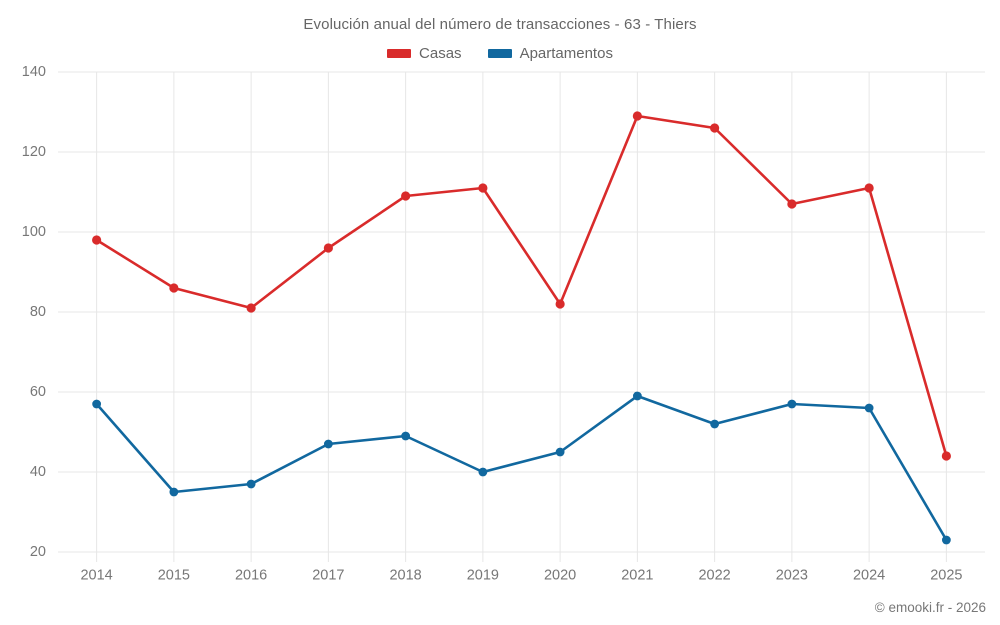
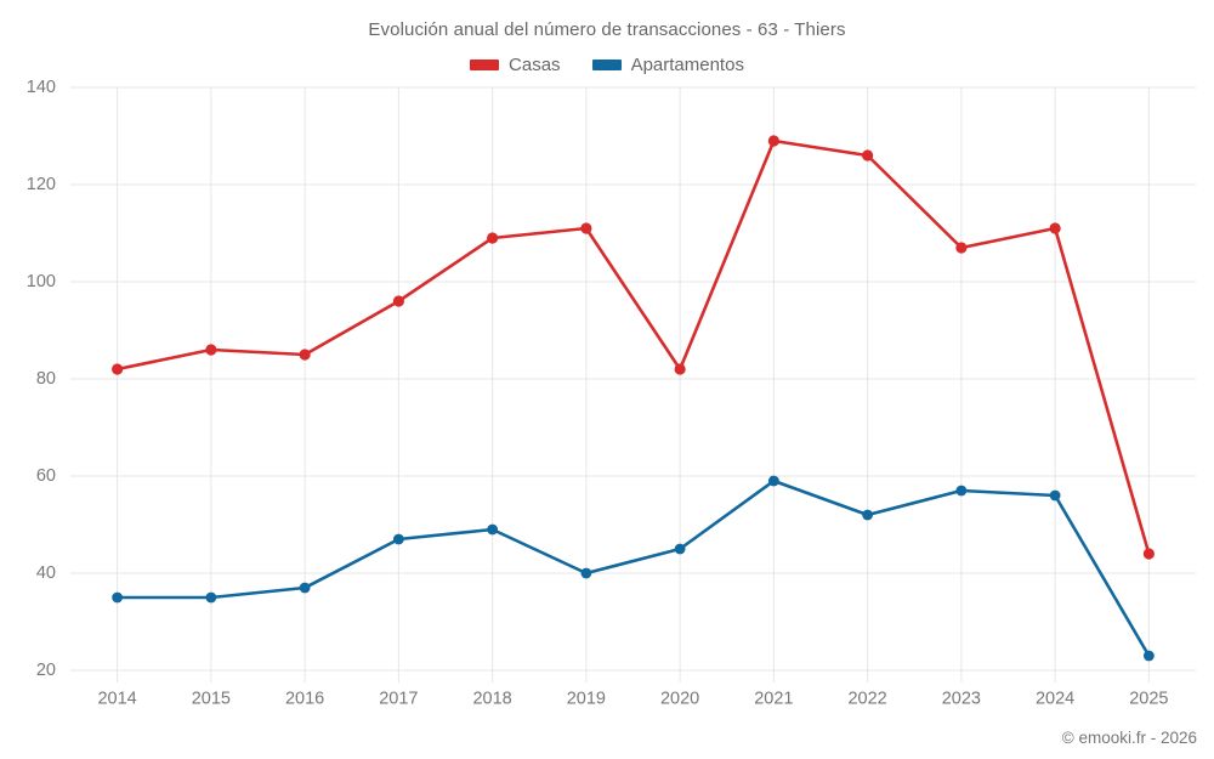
Casas/2014: 98 -> 82
Apartamentos/2014: 57 -> 35
Casas/2016: 81 -> 85
